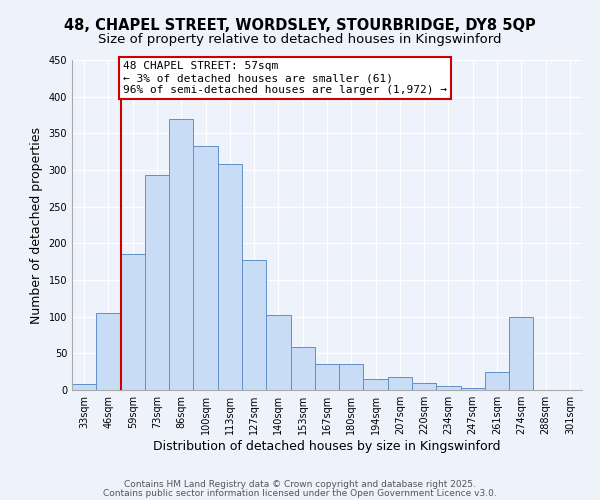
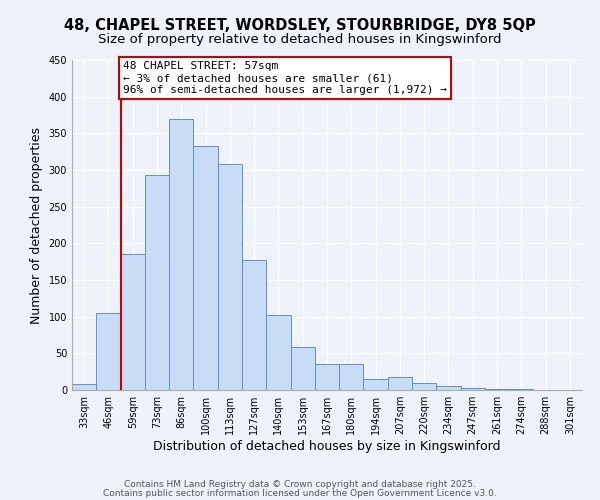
261sqm: 24 -> 2
274sqm: 100 -> 1
